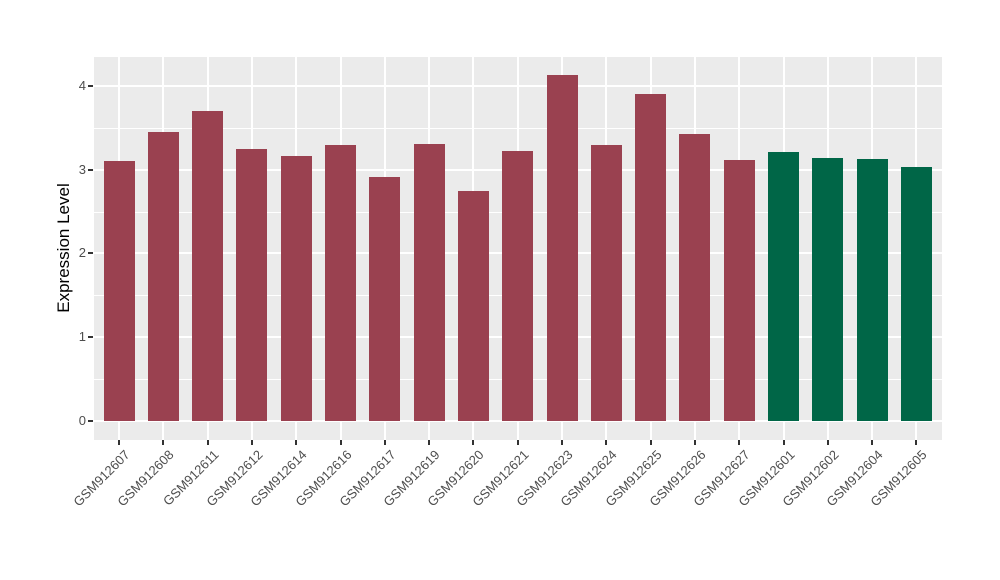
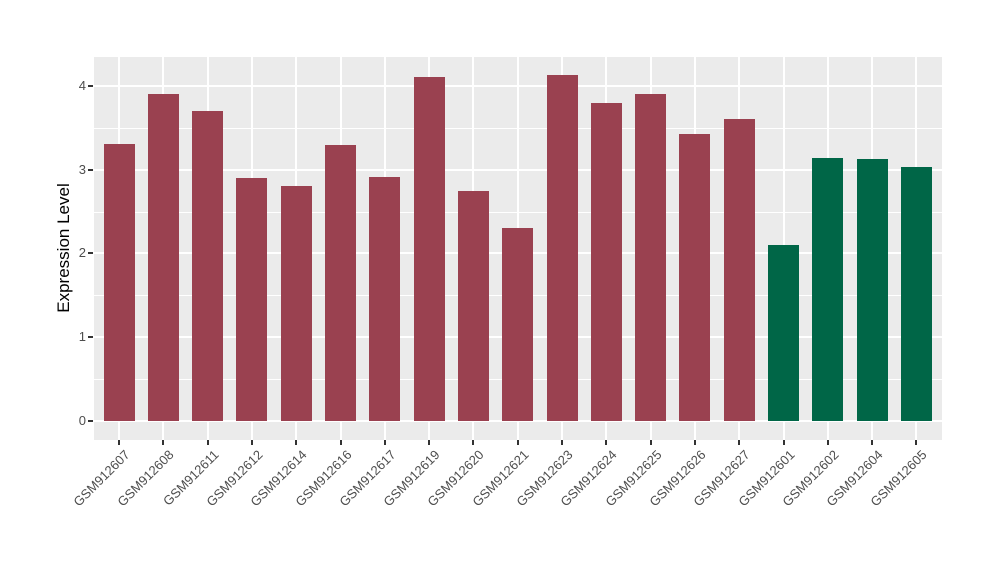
GSM912607: 3.1 -> 3.3
GSM912608: 3.5 -> 3.9
GSM912612: 3.2 -> 2.9
GSM912614: 3.2 -> 2.8
GSM912619: 3.3 -> 4.1
GSM912621: 3.2 -> 2.3
GSM912624: 3.3 -> 3.8
GSM912627: 3.1 -> 3.6
GSM912601: 3.2 -> 2.1
